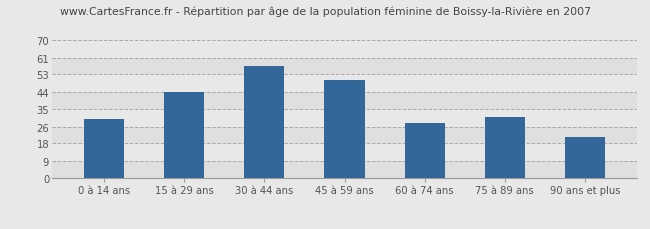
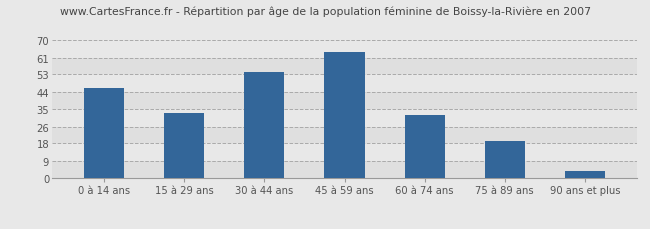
0 à 14 ans: 30 -> 46
15 à 29 ans: 44 -> 33
30 à 44 ans: 57 -> 54
45 à 59 ans: 50 -> 64
60 à 74 ans: 28 -> 32
75 à 89 ans: 31 -> 19
90 ans et plus: 21 -> 4
